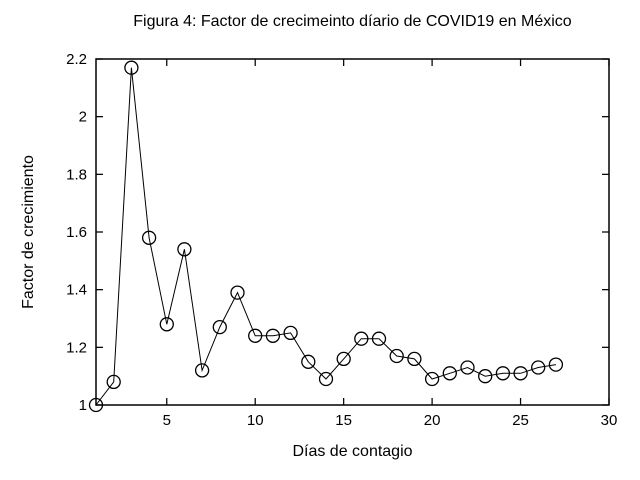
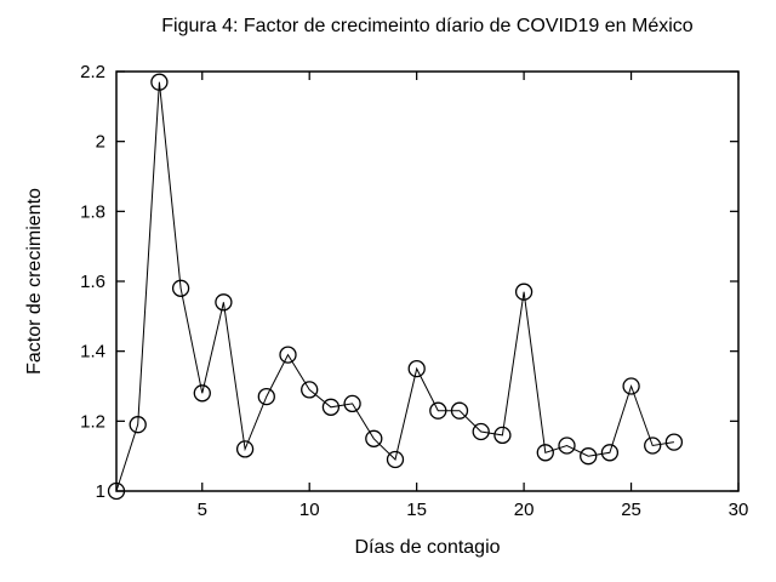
2: 1.08 -> 1.19
10: 1.24 -> 1.29
15: 1.16 -> 1.35
20: 1.09 -> 1.57
25: 1.11 -> 1.30
